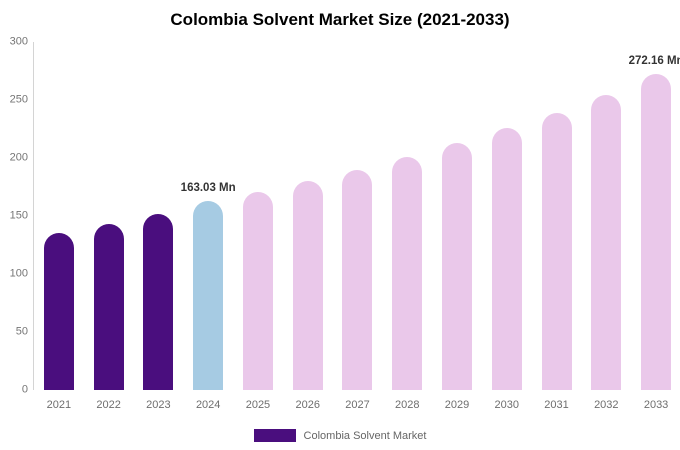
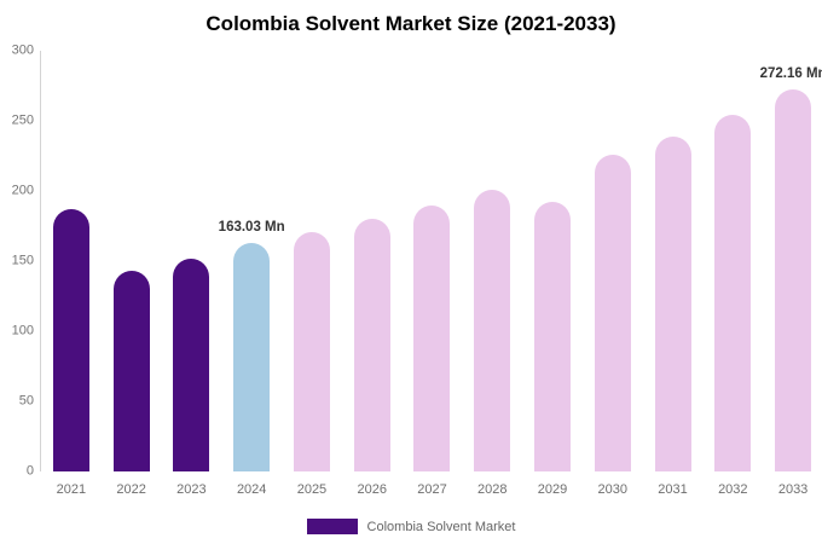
2021: 135 -> 187
2029: 213 -> 192
